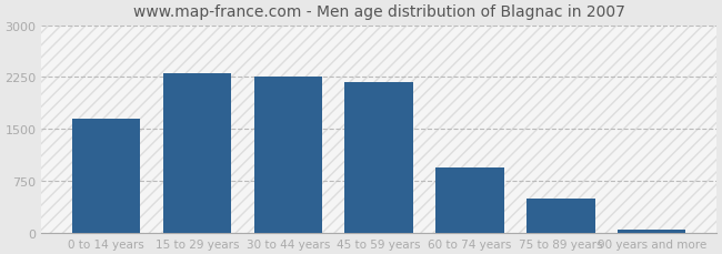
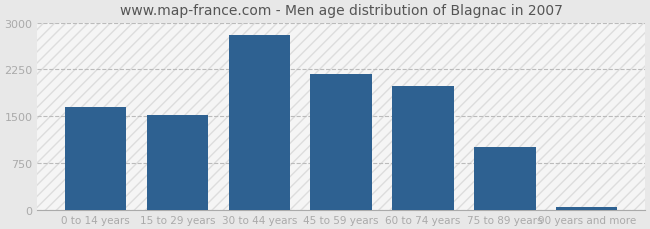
15 to 29 years: 2300 -> 1520
30 to 44 years: 2260 -> 2800
60 to 74 years: 950 -> 1980
75 to 89 years: 490 -> 1000
